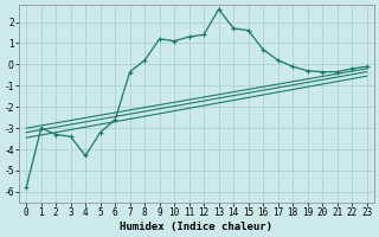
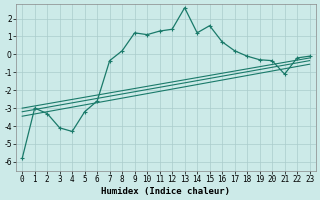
3: -3.4 -> -4.1
14: 1.7 -> 1.2
21: -0.3 -> -1.1
